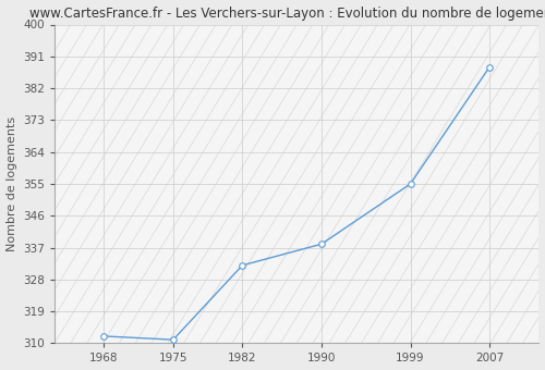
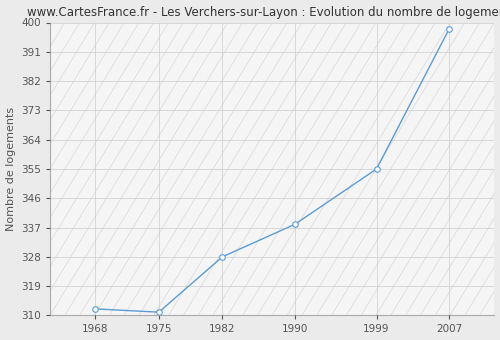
1982: 332 -> 328
2007: 388 -> 398
